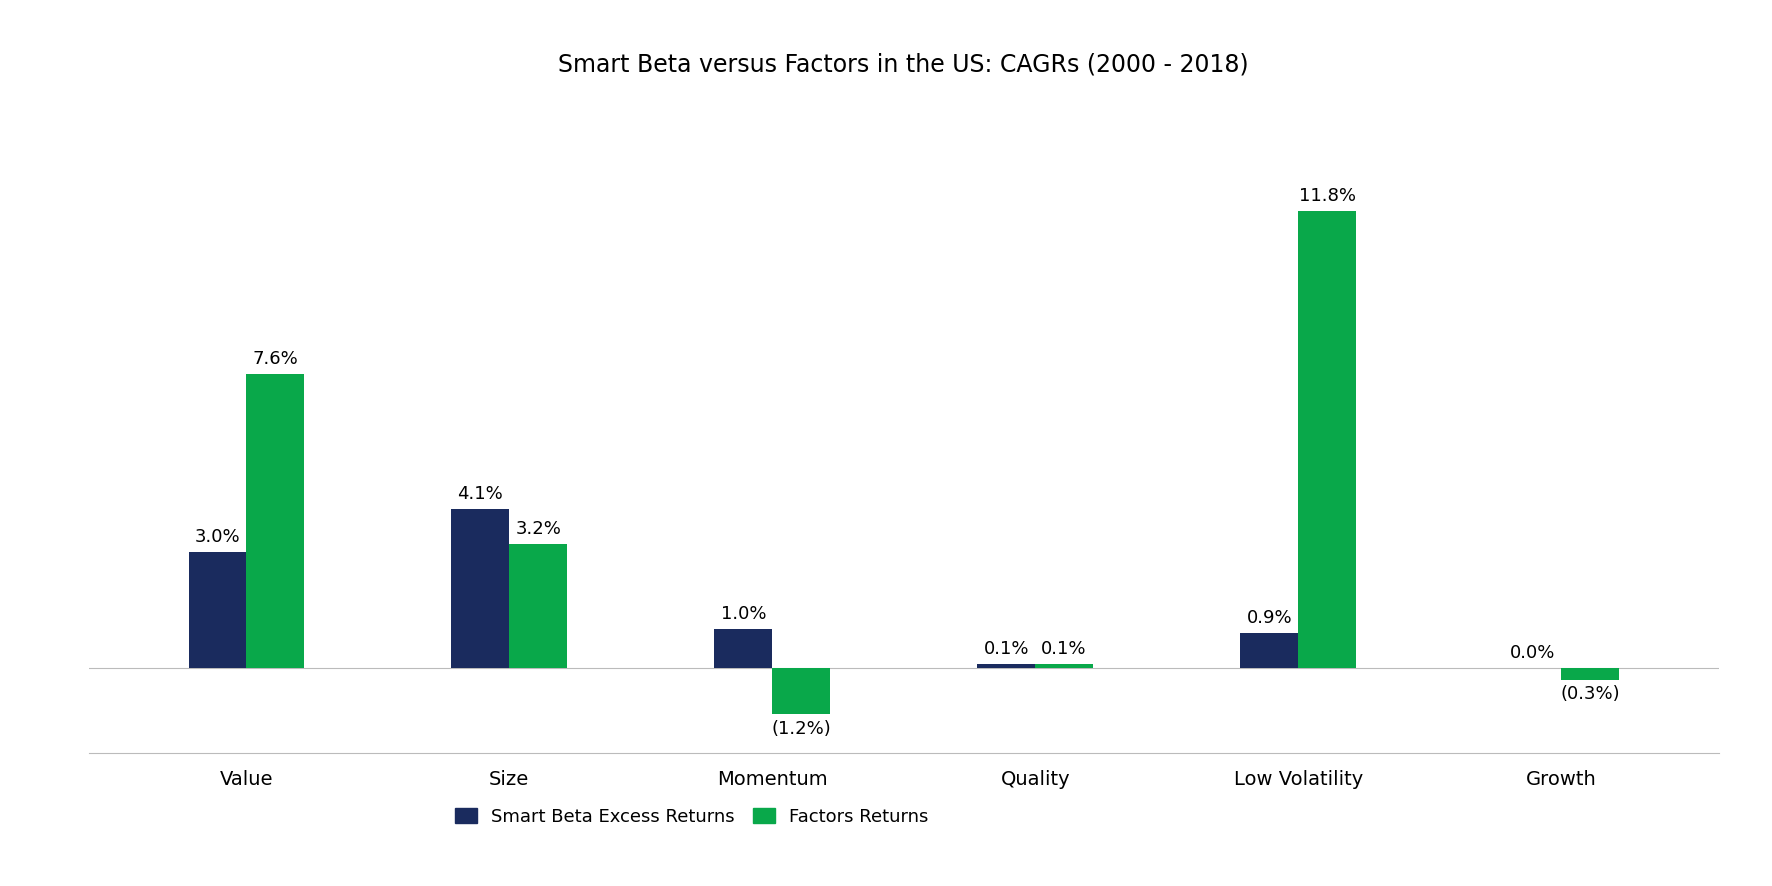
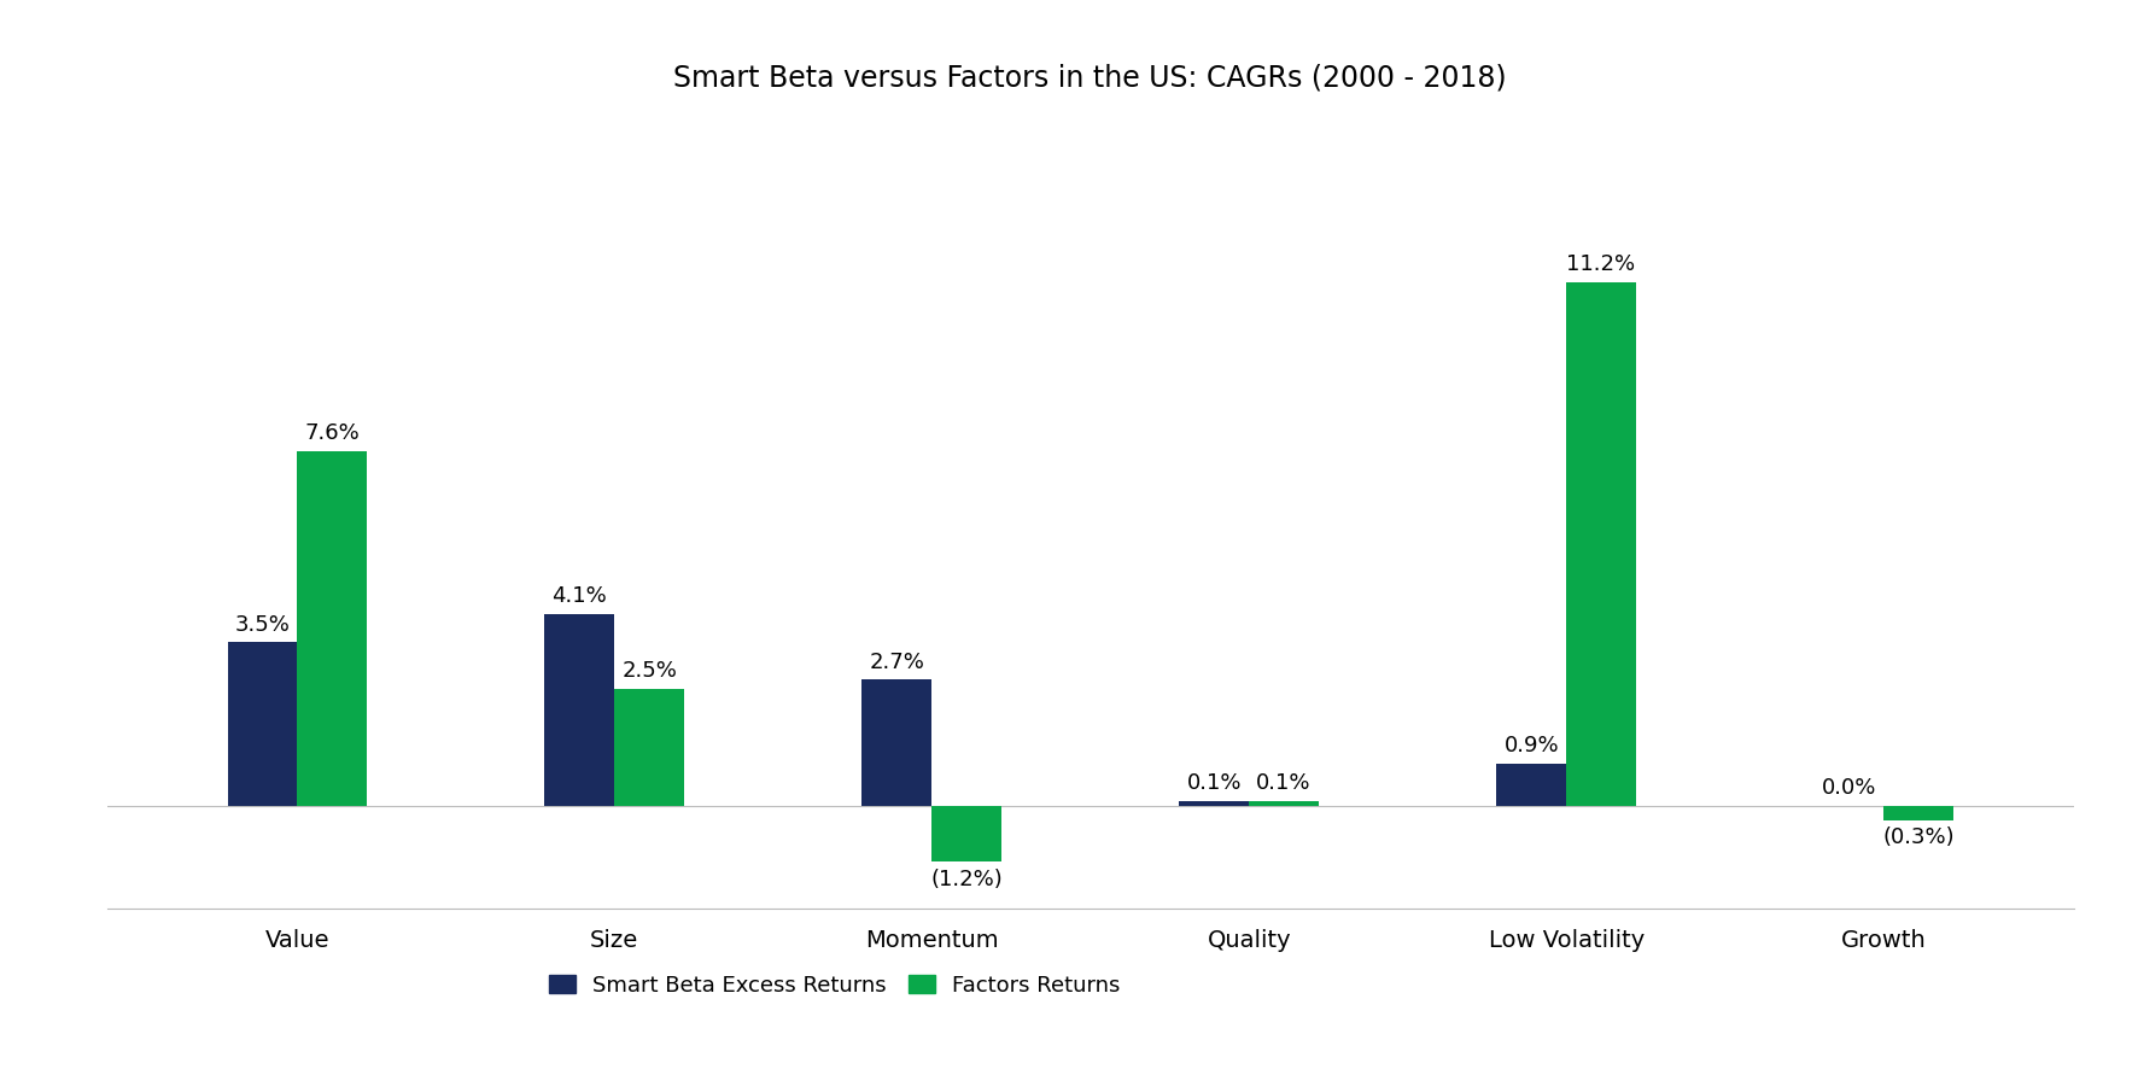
Smart Beta Excess Returns/Value: 3.0% -> 3.5%
Factors Returns/Size: 3.2% -> 2.5%
Smart Beta Excess Returns/Momentum: 1.0% -> 2.7%
Factors Returns/Low Volatility: 11.8% -> 11.2%
